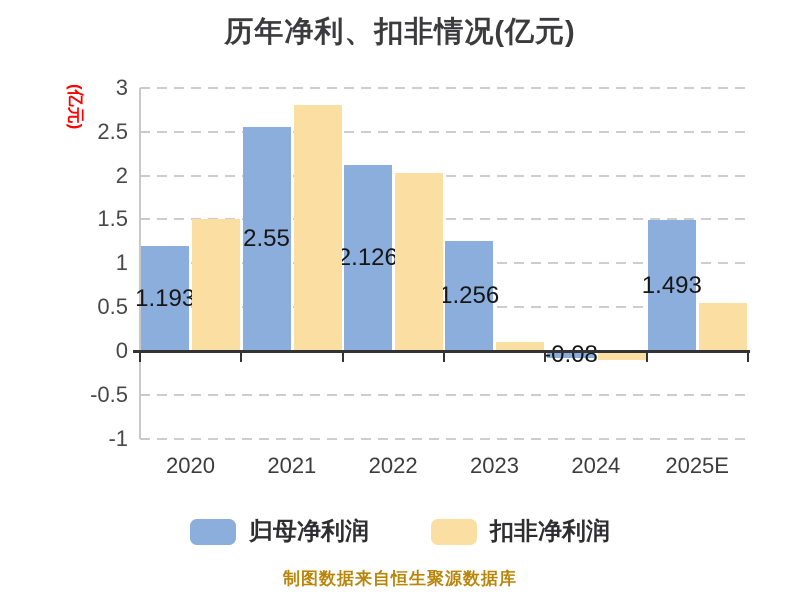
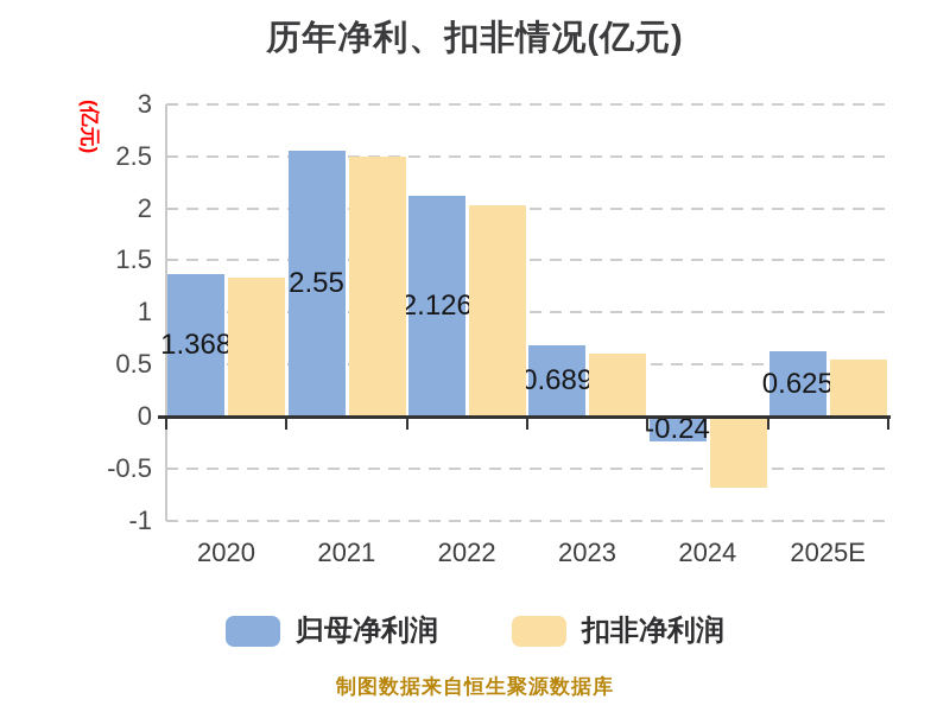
归母净利润/2020: 1.193 -> 1.368
扣非净利润/2020: 1.5 -> 1.3
扣非净利润/2021: 2.8 -> 2.5
归母净利润/2023: 1.256 -> 0.689
扣非净利润/2023: 0.1 -> 0.6
归母净利润/2024: -0.08 -> -0.24
扣非净利润/2024: -0.1 -> -0.7
归母净利润/2025E: 1.493 -> 0.625
